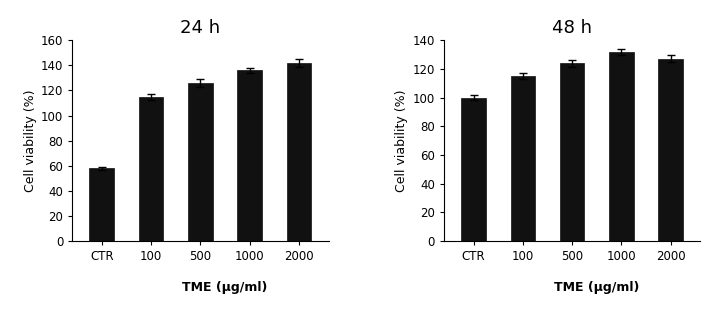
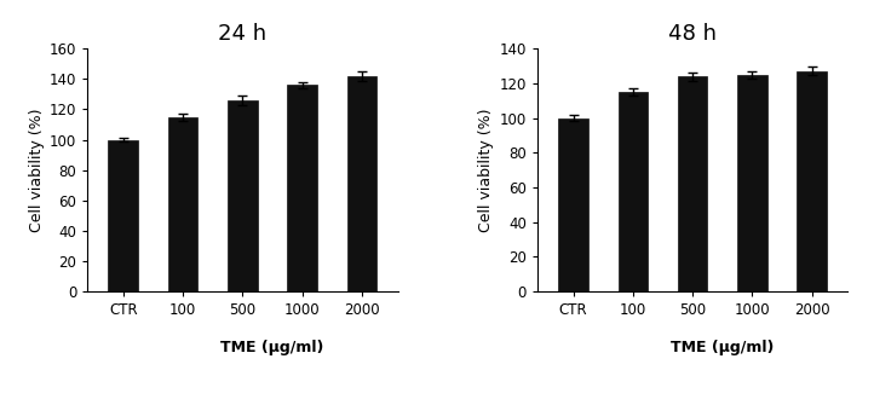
24 h/CTR: 58 -> 100
48 h/1000: 132 -> 125
